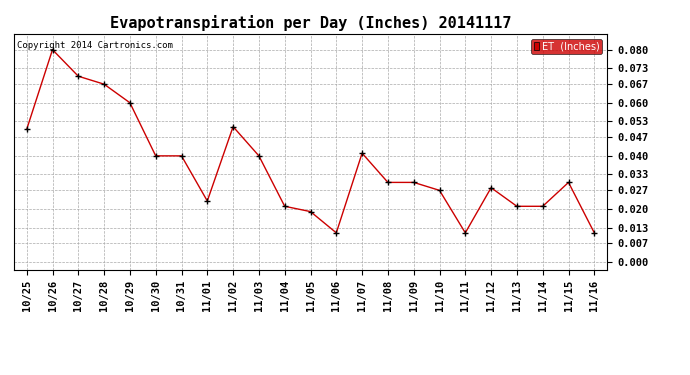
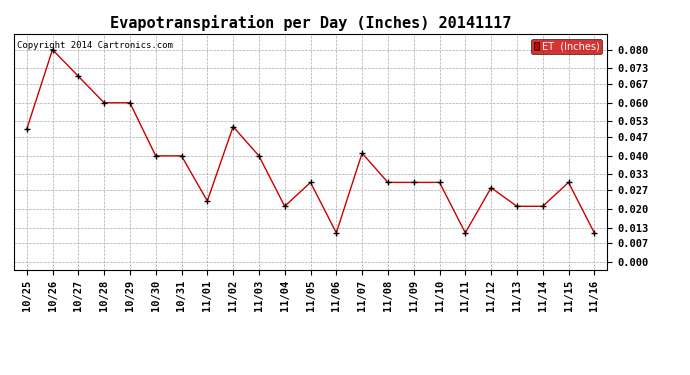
10/28: 0.067 -> 0.060
11/05: 0.019 -> 0.030
11/10: 0.027 -> 0.030
